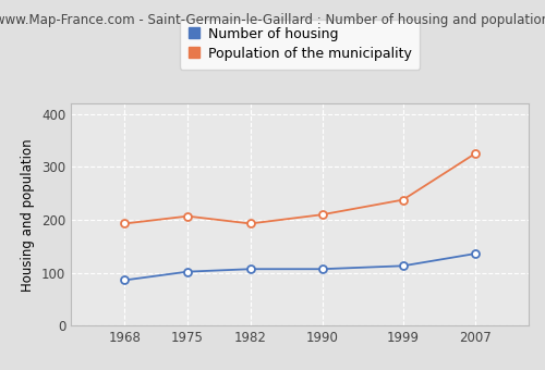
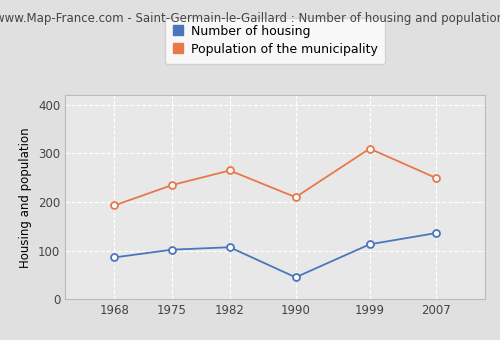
Population of the municipality/1975: 207 -> 235
Population of the municipality/1982: 193 -> 265
Number of housing/1990: 107 -> 45
Population of the municipality/1999: 238 -> 310
Population of the municipality/2007: 325 -> 250
